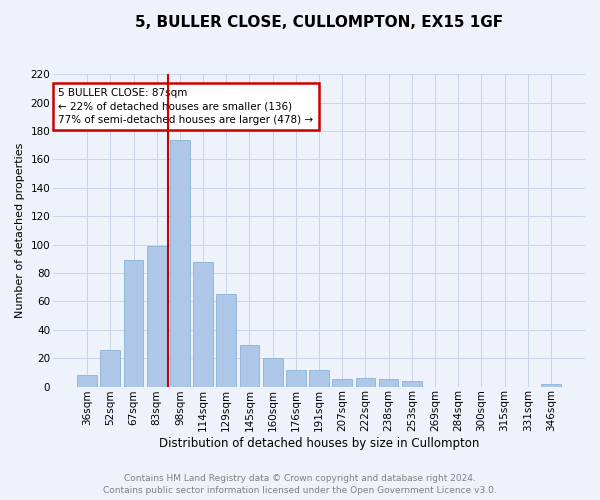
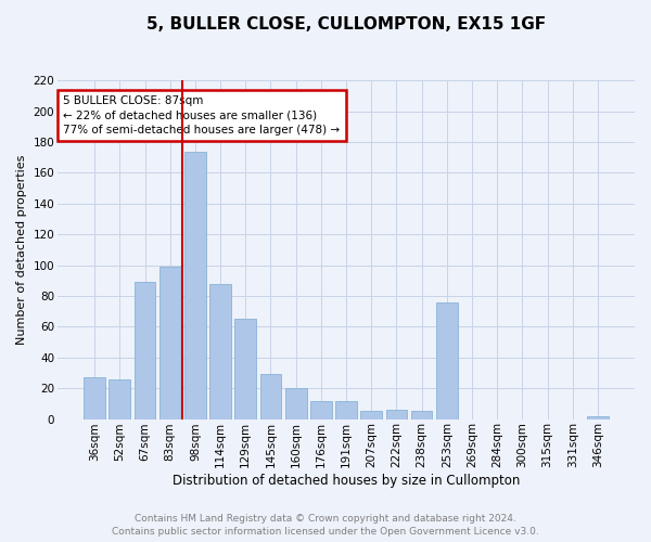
36sqm: 8 -> 27
253sqm: 4 -> 76
